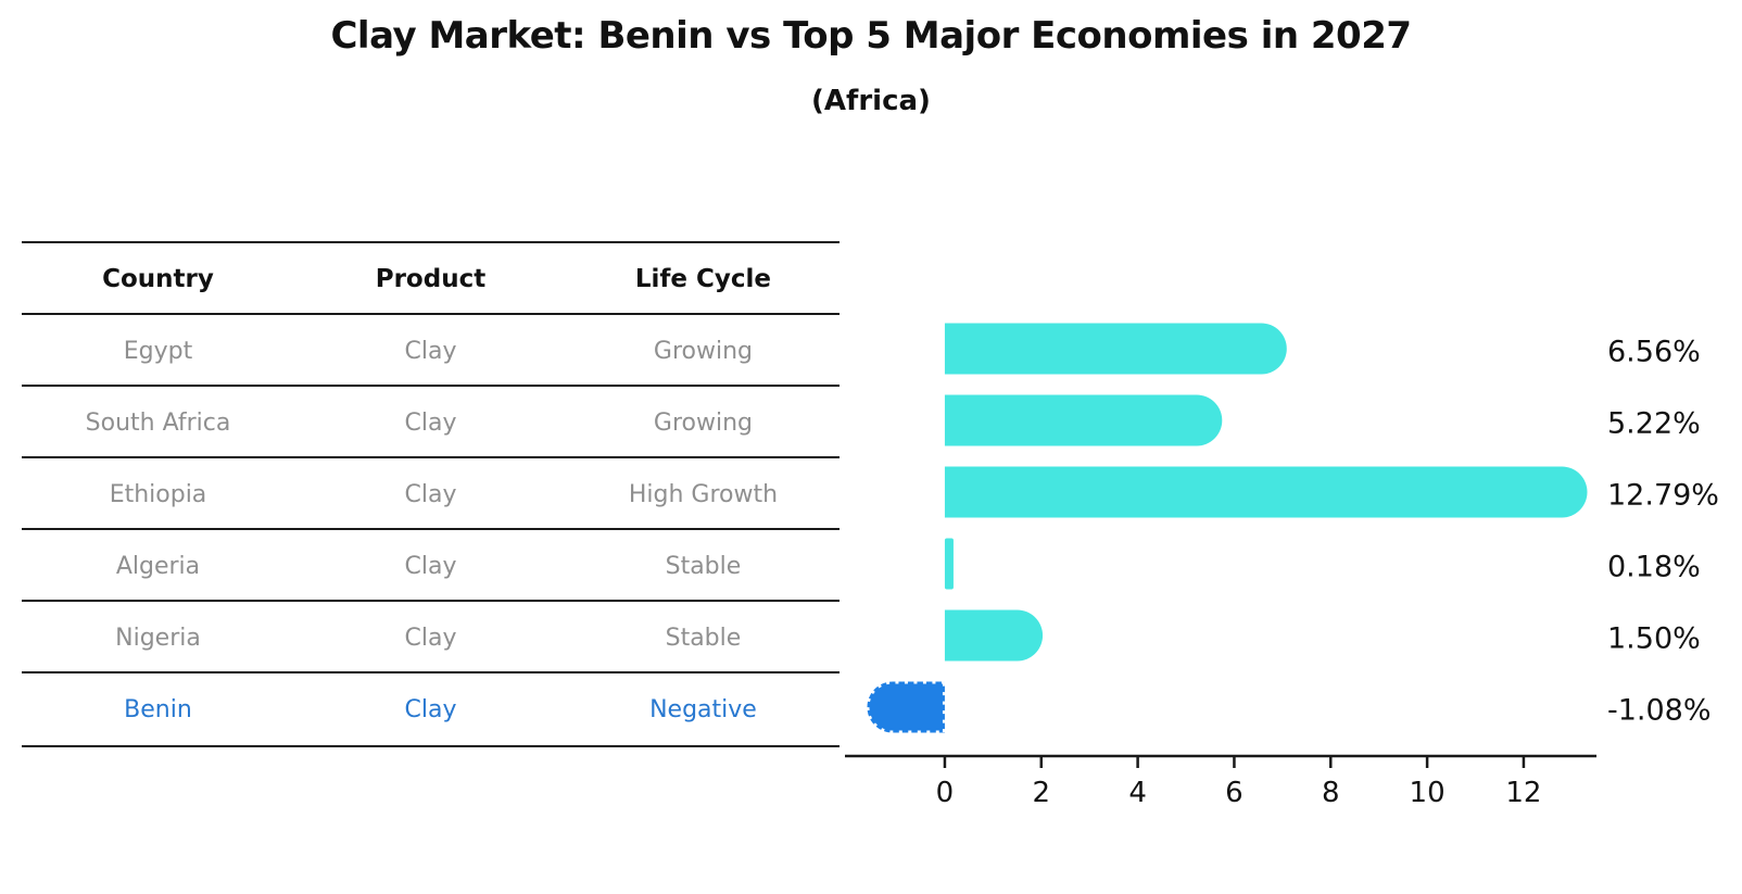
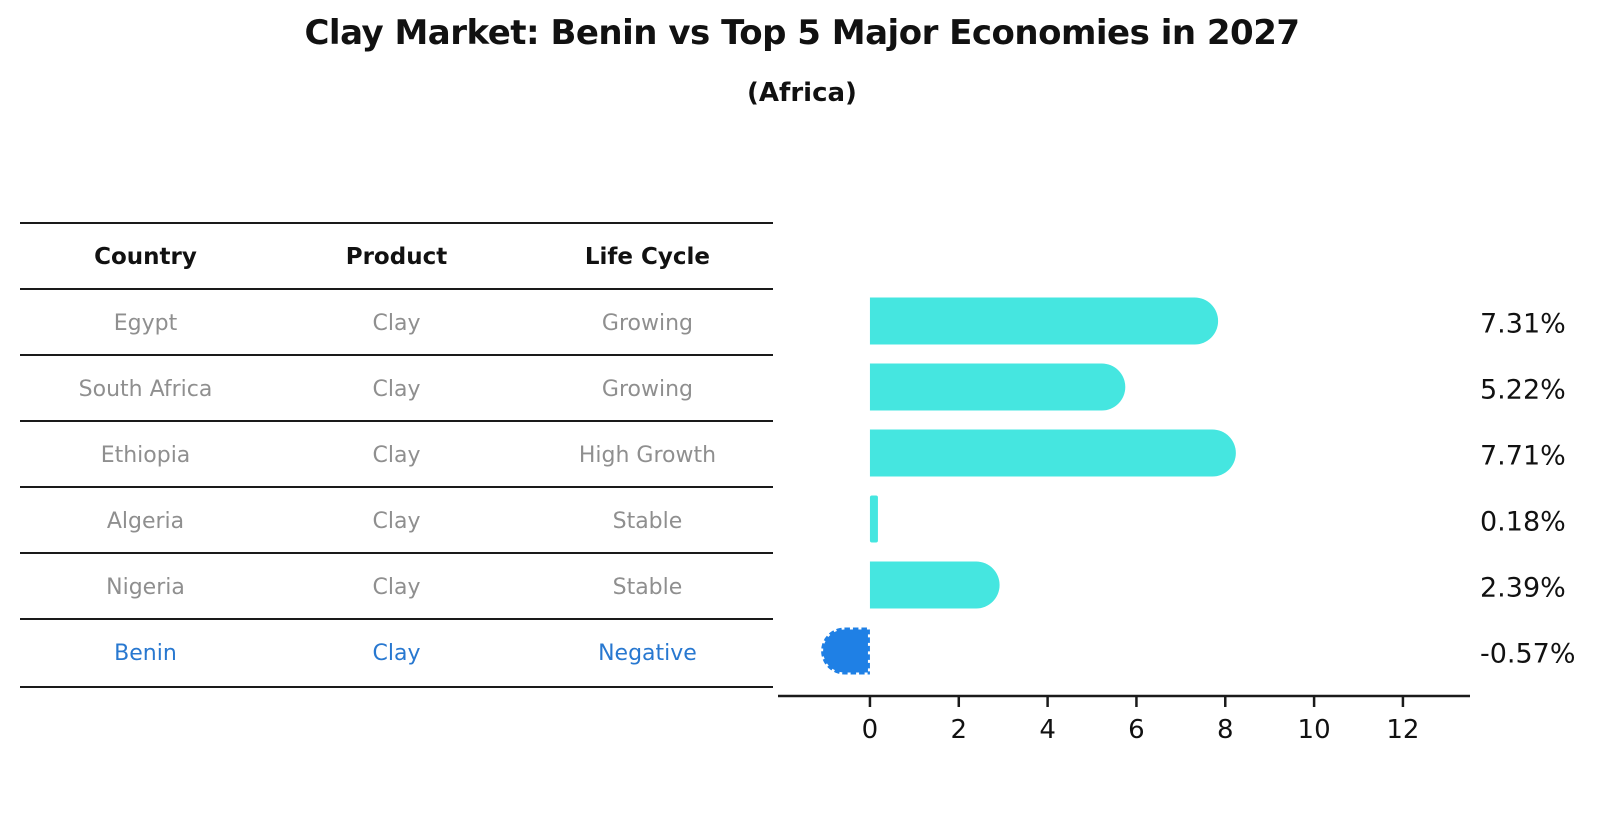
Egypt: 6.56% -> 7.31%
Ethiopia: 12.79% -> 7.71%
Nigeria: 1.50% -> 2.39%
Benin: -1.08% -> -0.57%
